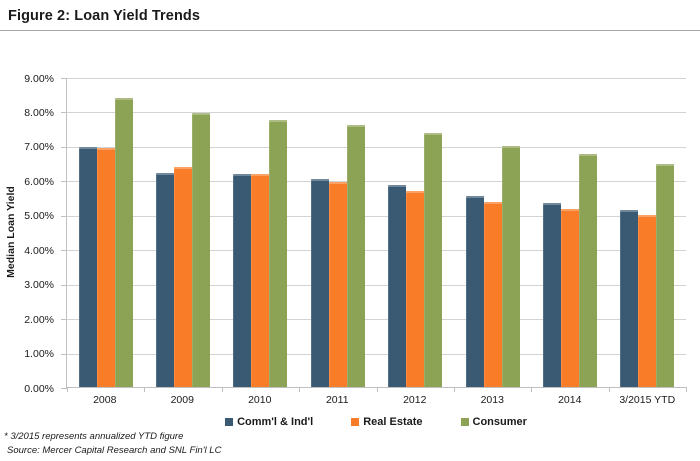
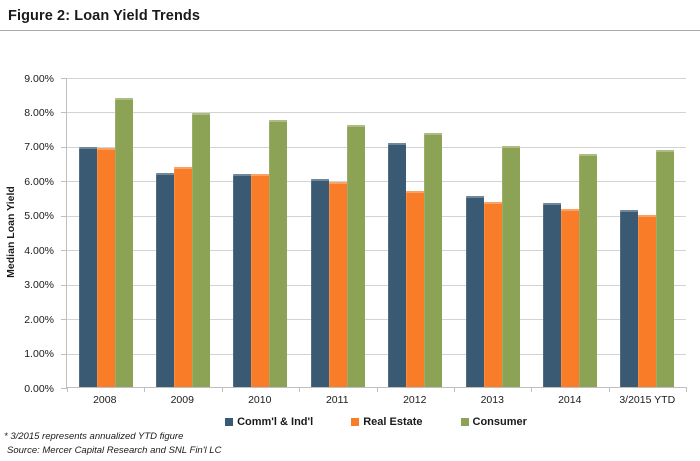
Comm'l & Ind'l/2012: 5.9% -> 7.1%
Consumer/3/2015 YTD: 6.5% -> 6.9%
